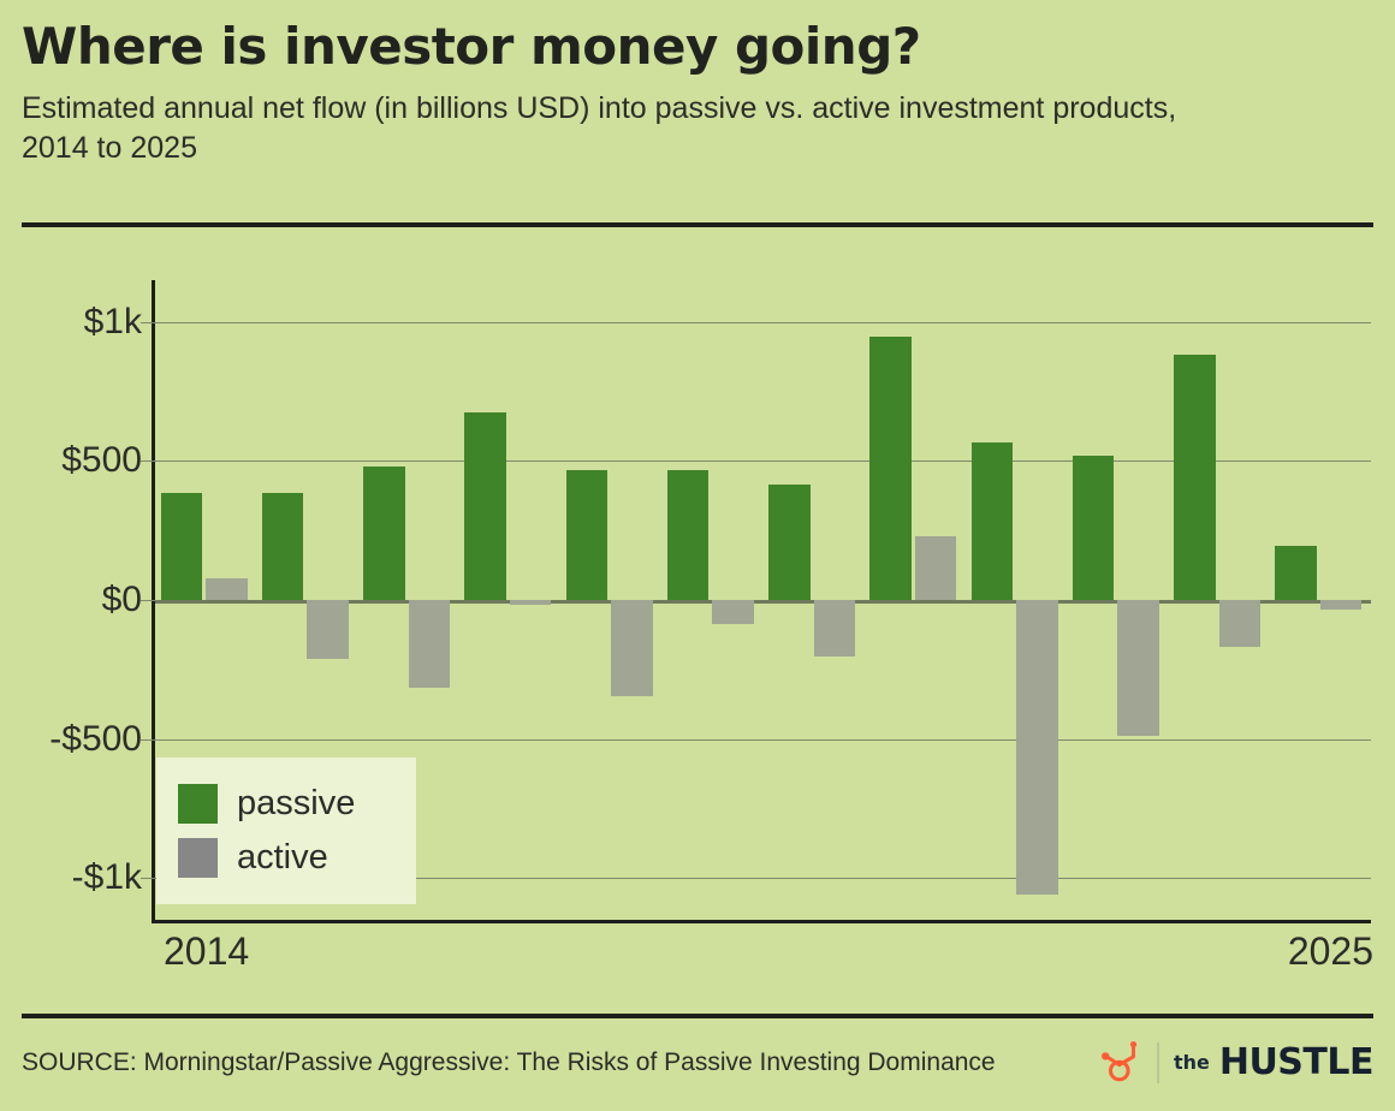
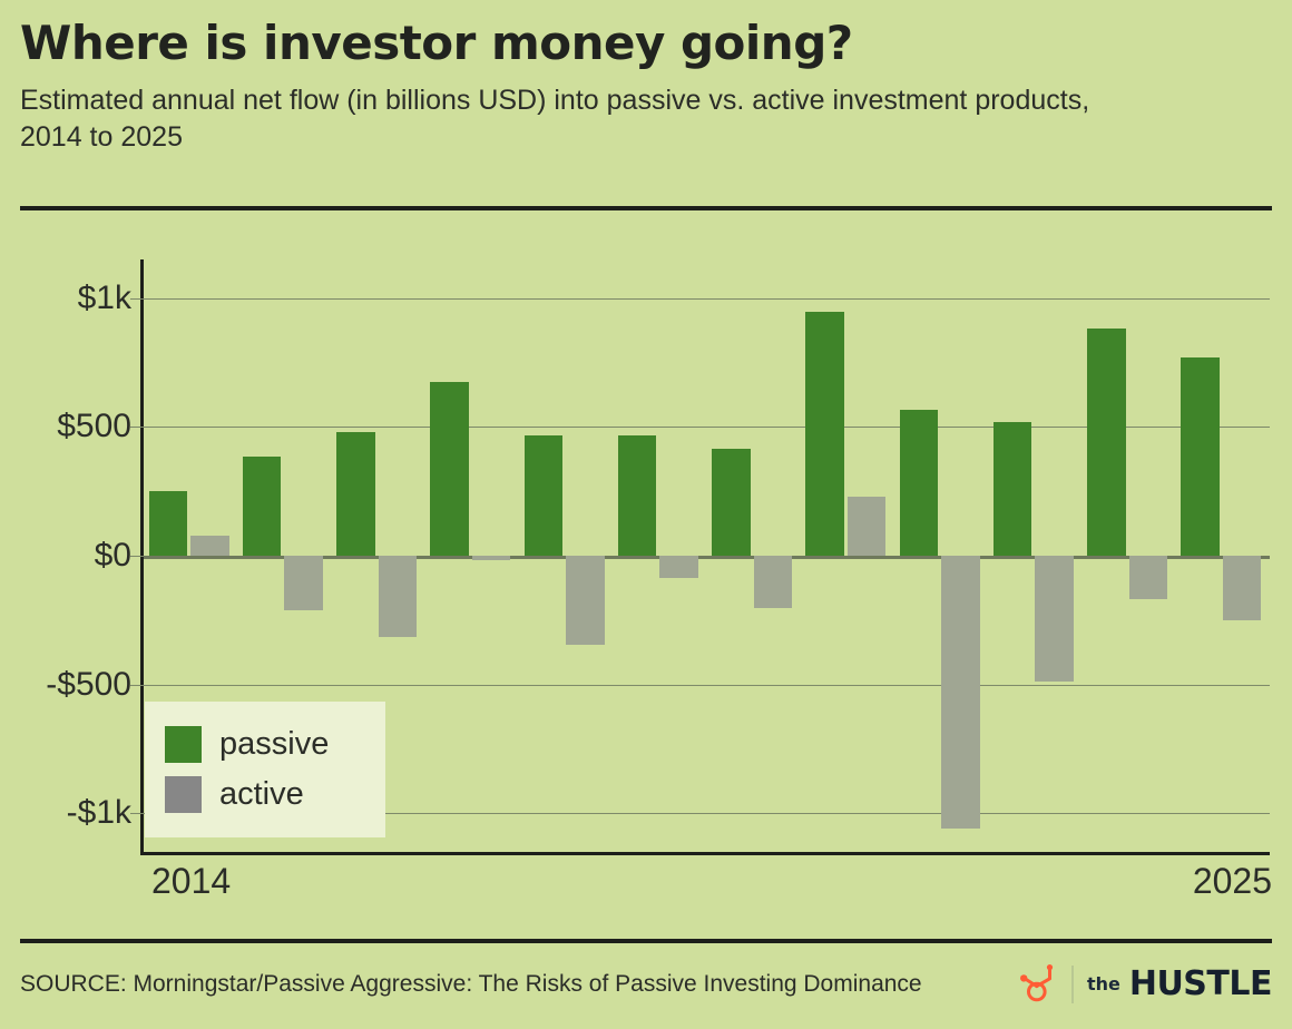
passive/2014: $0.38k -> $0.25k
passive/2025: $0.19k -> $0.77k
active/2025: -$0.04k -> -$0.25k
